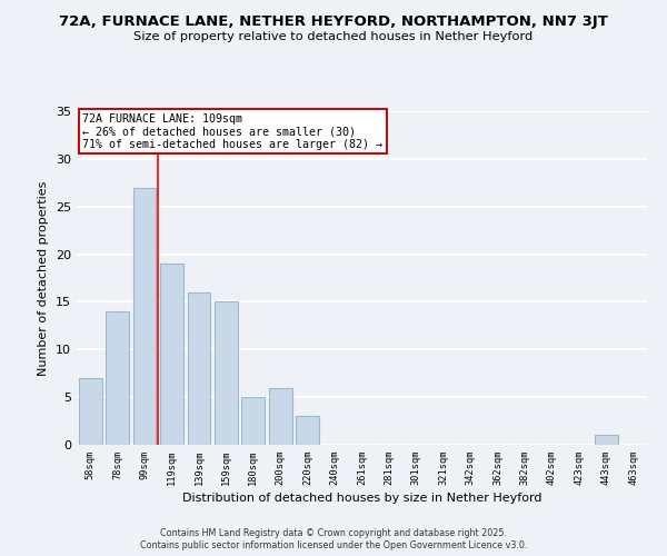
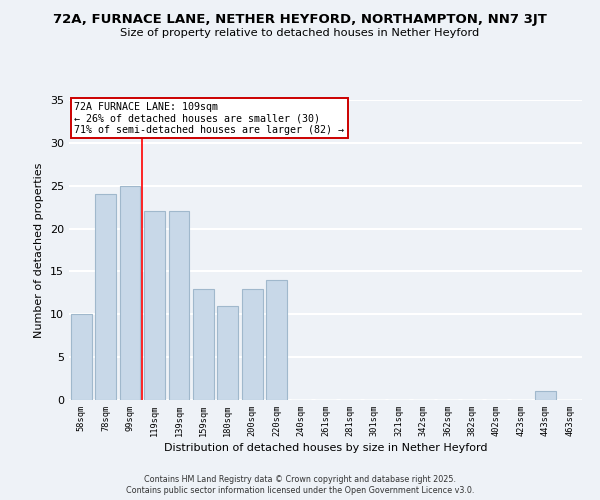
58sqm: 7 -> 10
78sqm: 14 -> 24
99sqm: 27 -> 25
119sqm: 19 -> 22
139sqm: 16 -> 22
159sqm: 15 -> 13
180sqm: 5 -> 11
200sqm: 6 -> 13
220sqm: 3 -> 14
